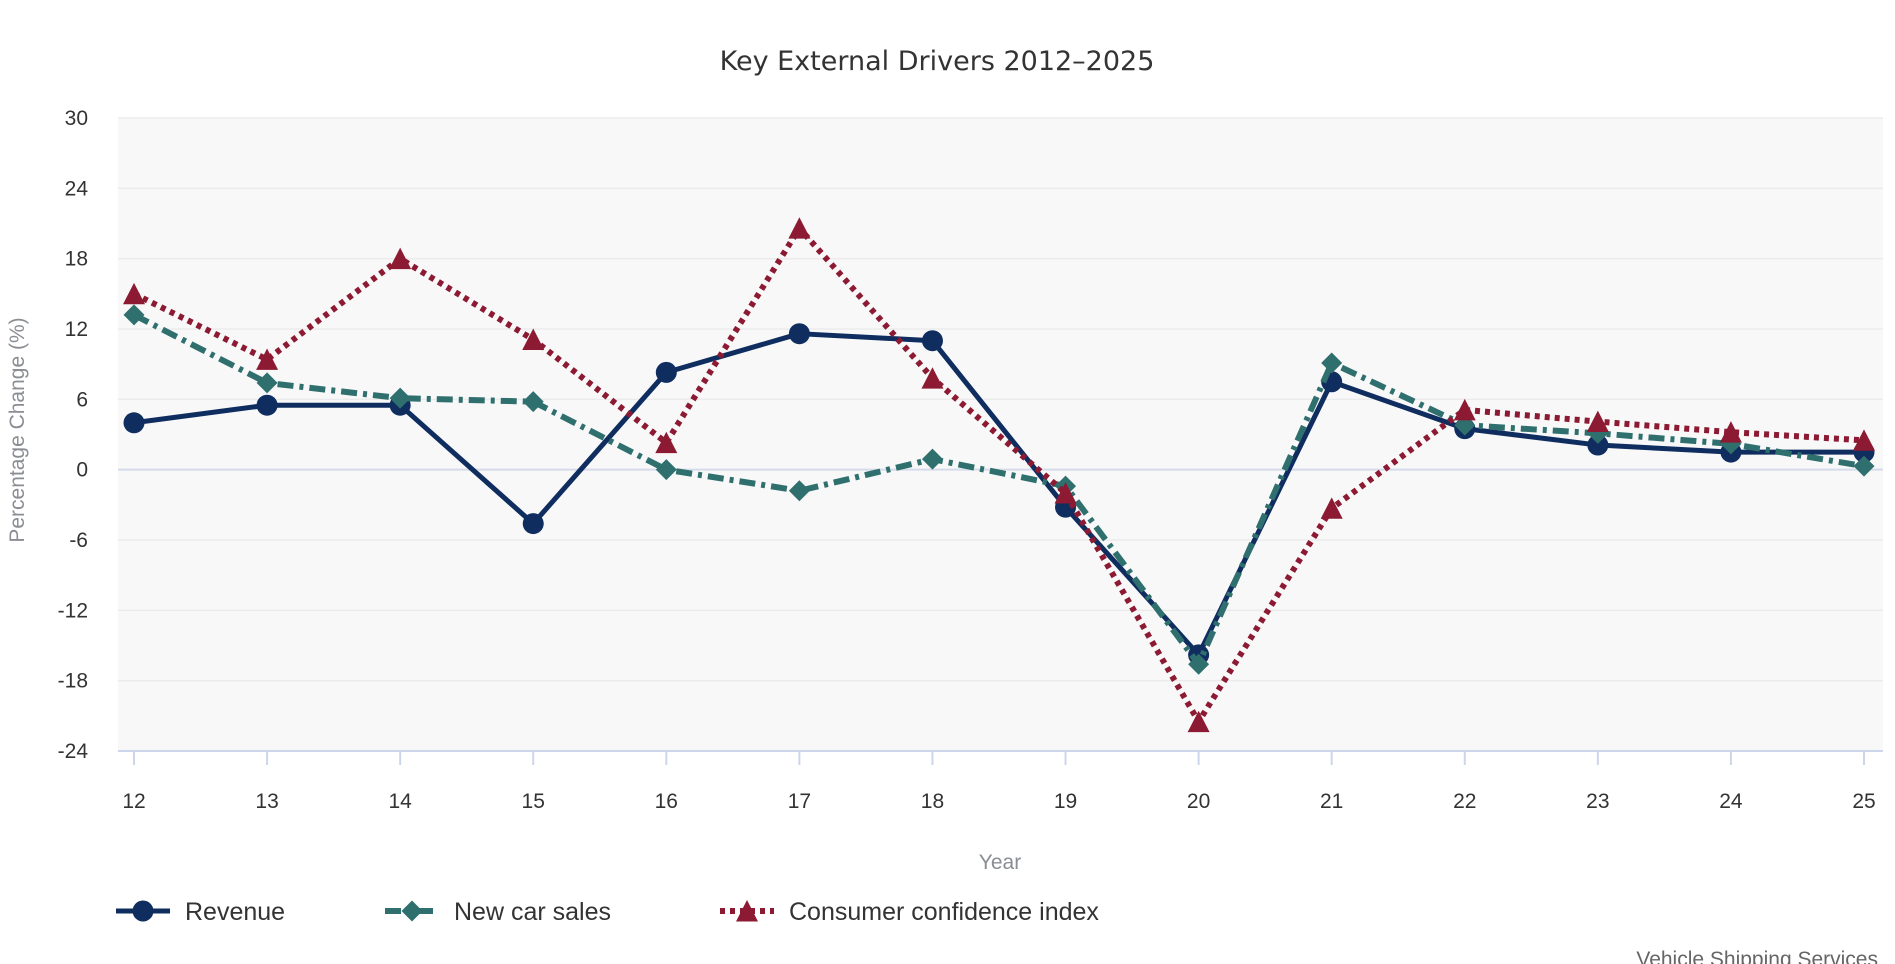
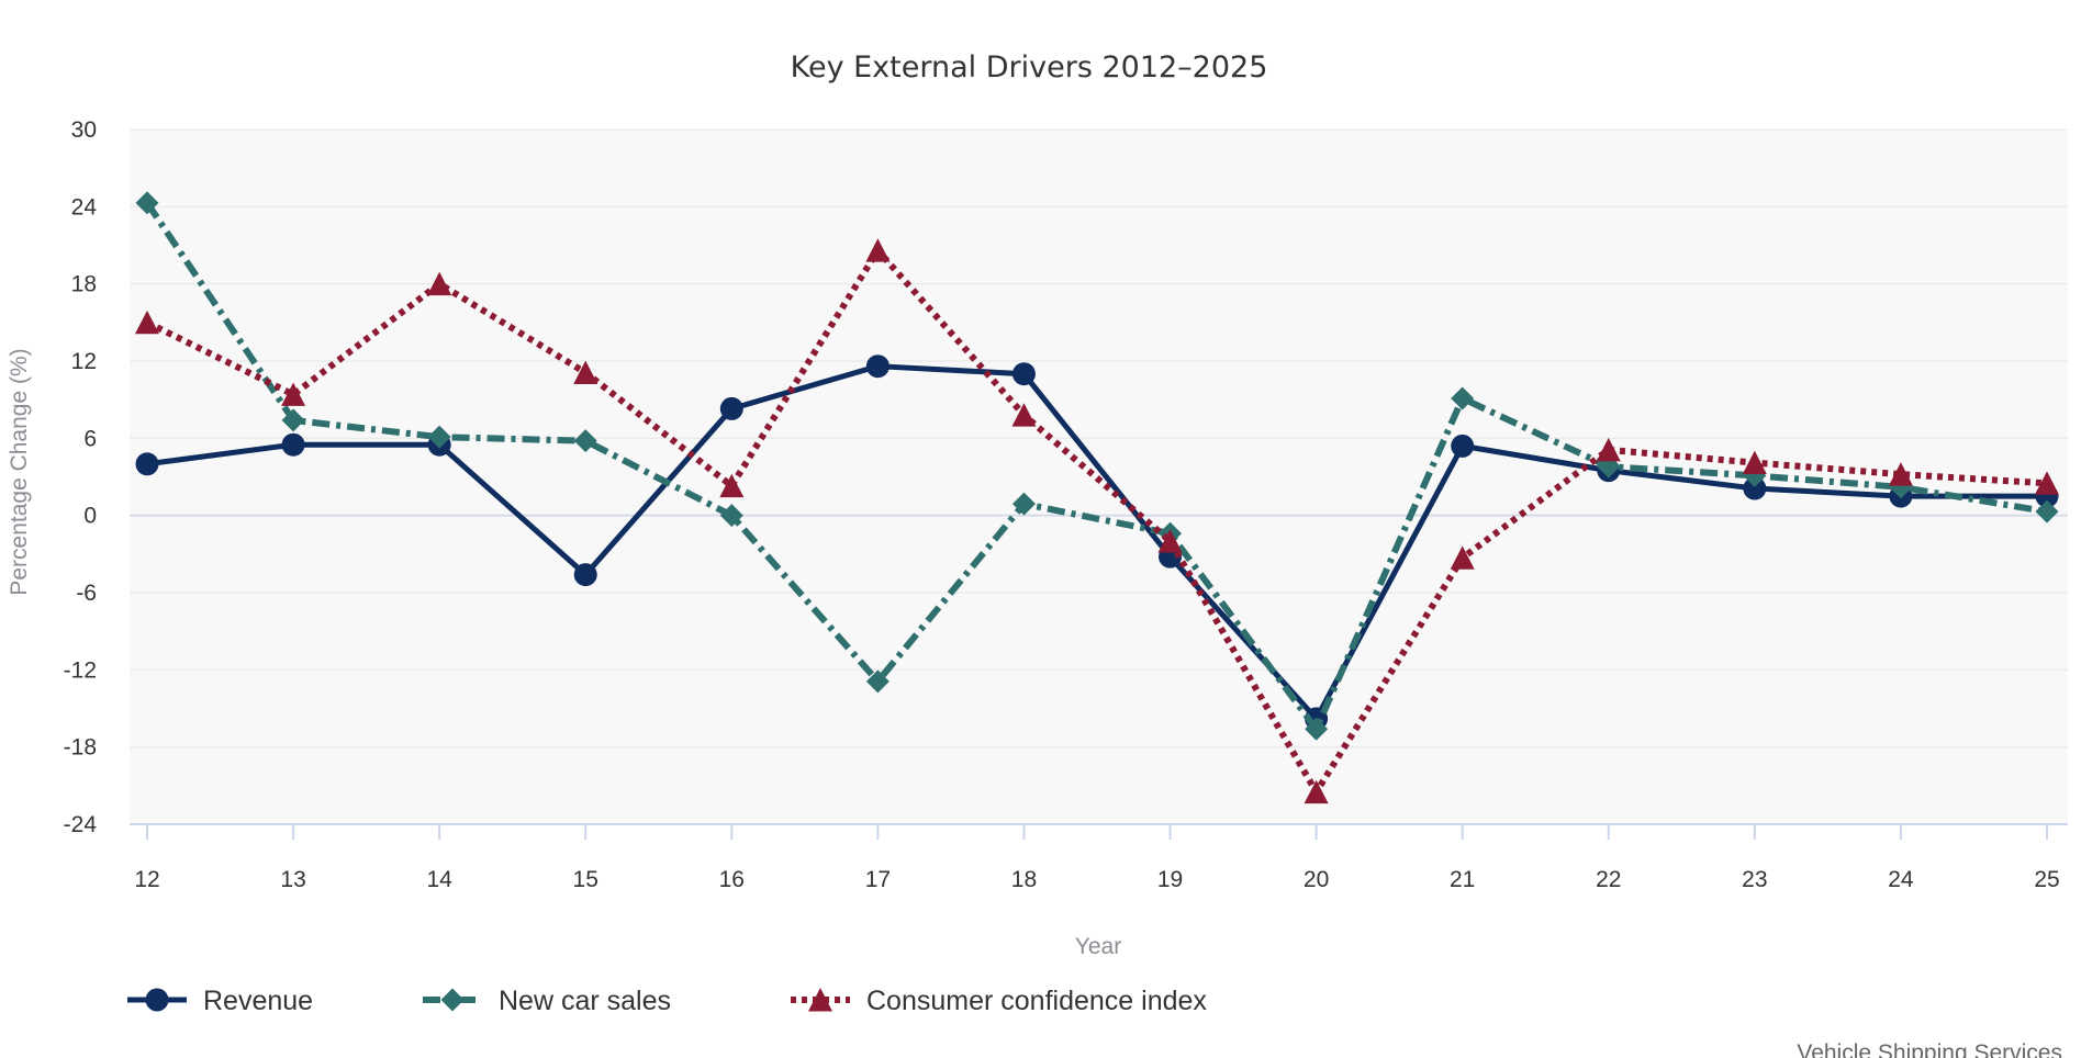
New car sales/12: 13.2 -> 24.3
New car sales/17: -1.8 -> -12.9
Revenue/21: 7.5 -> 5.4
